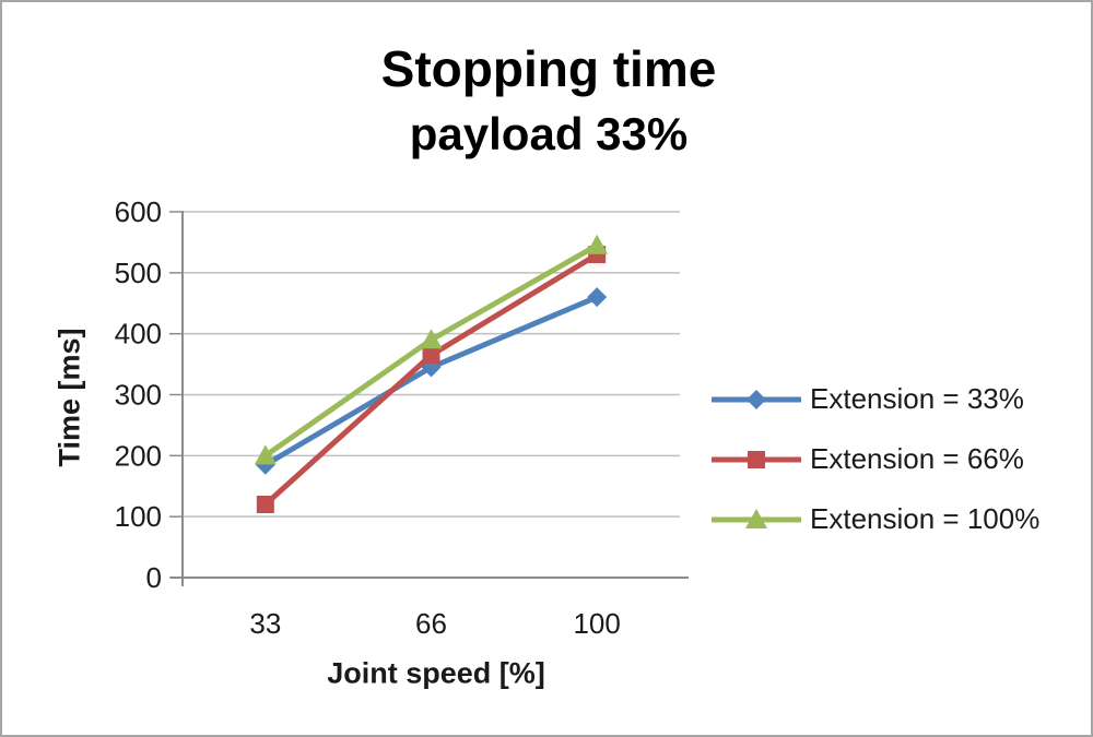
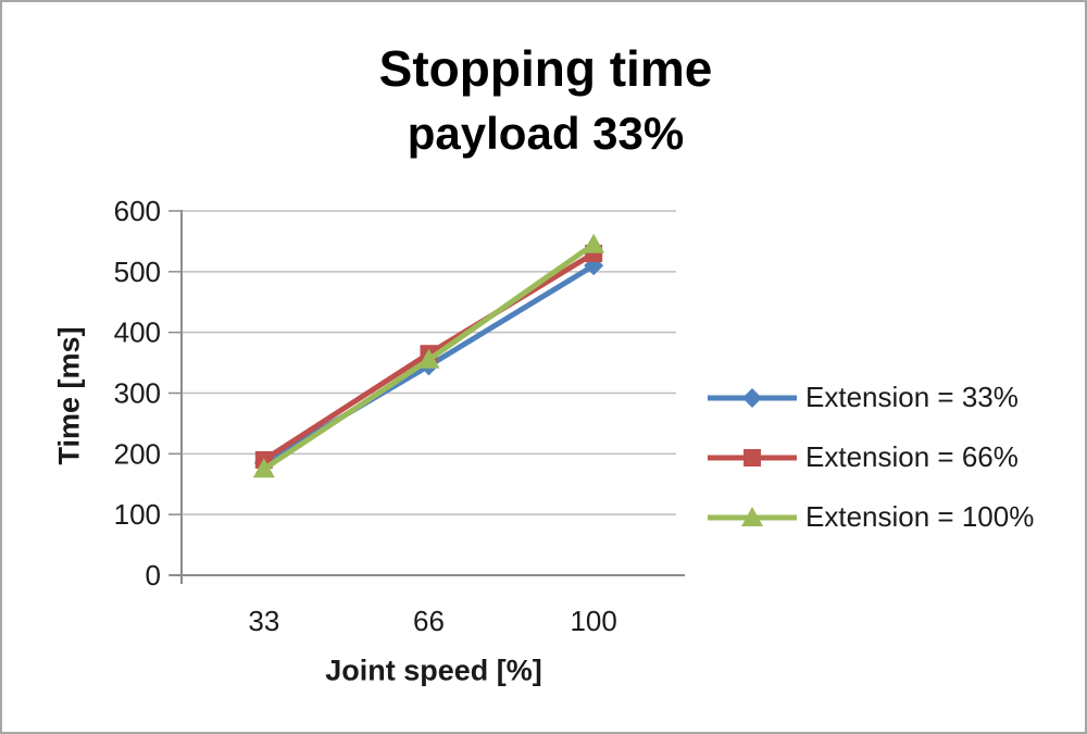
Extension = 66%/33: 120 -> 190
Extension = 100%/33: 200 -> 180
Extension = 100%/66: 390 -> 360
Extension = 33%/100: 460 -> 510
